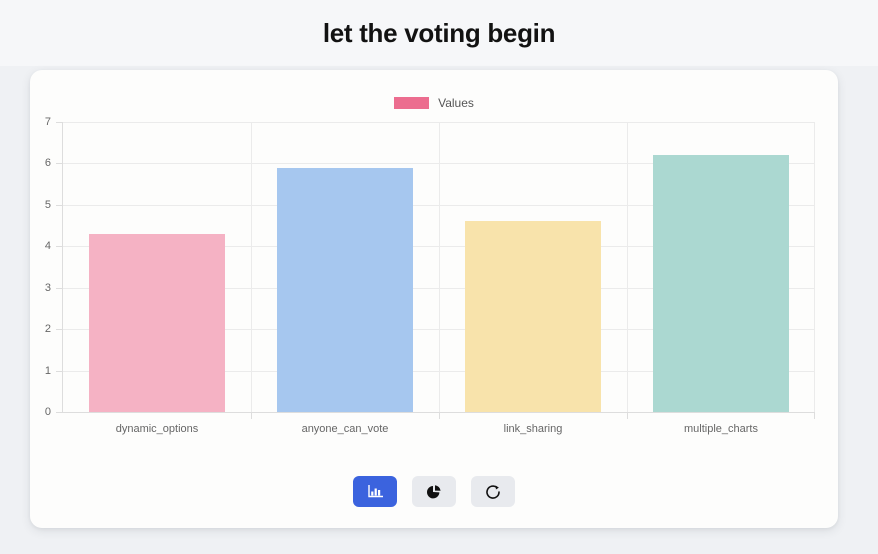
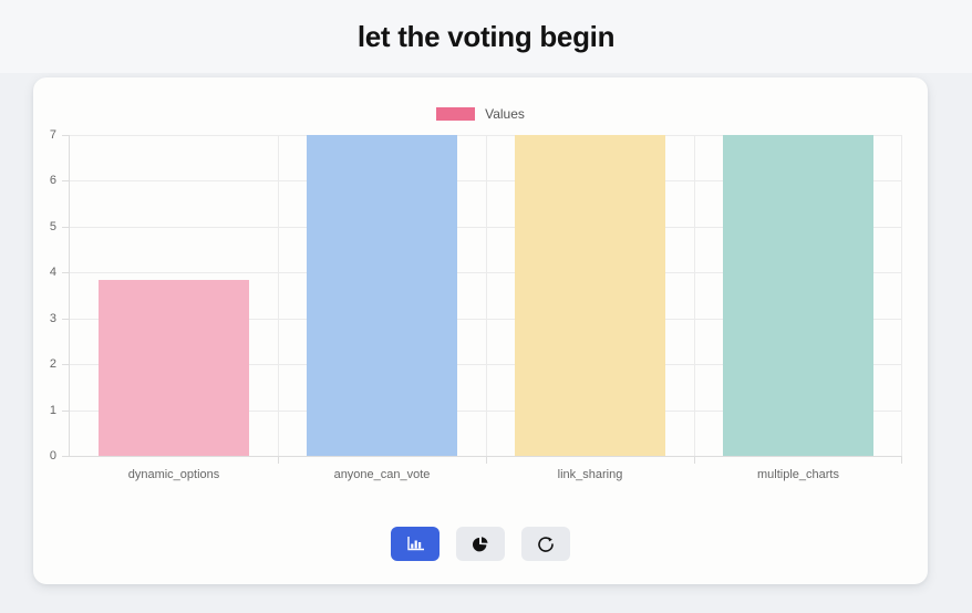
dynamic_options: 4.3 -> 3.9
anyone_can_vote: 5.9 -> 7.0
link_sharing: 4.6 -> 7.0
multiple_charts: 6.2 -> 7.0
